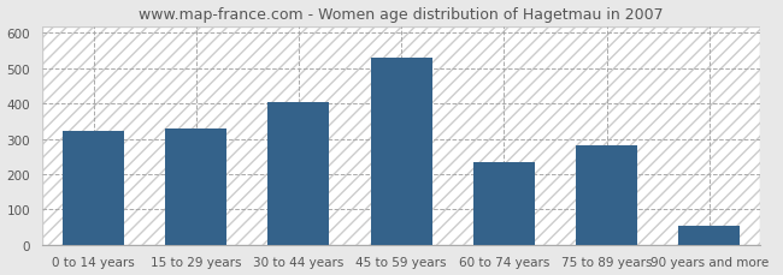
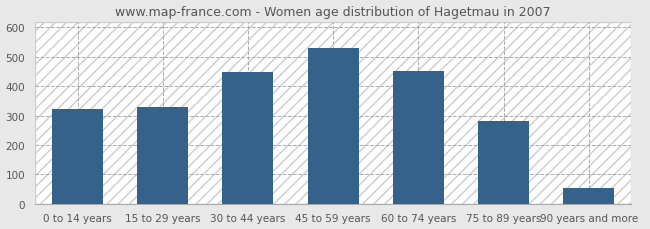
30 to 44 years: 405 -> 449
60 to 74 years: 235 -> 450
